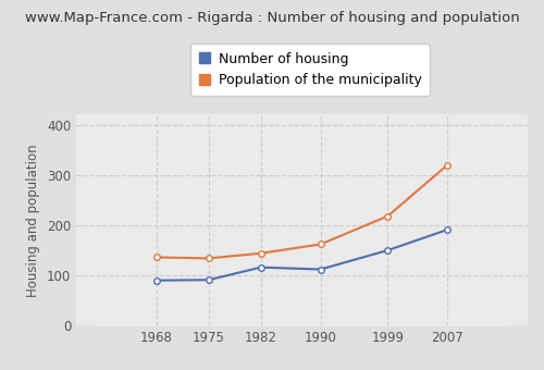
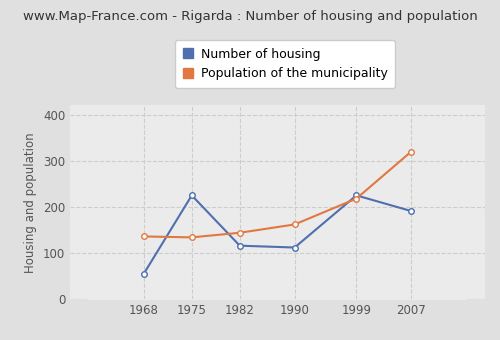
Number of housing/1968: 90 -> 55
Number of housing/1975: 91 -> 225
Number of housing/1999: 150 -> 225
